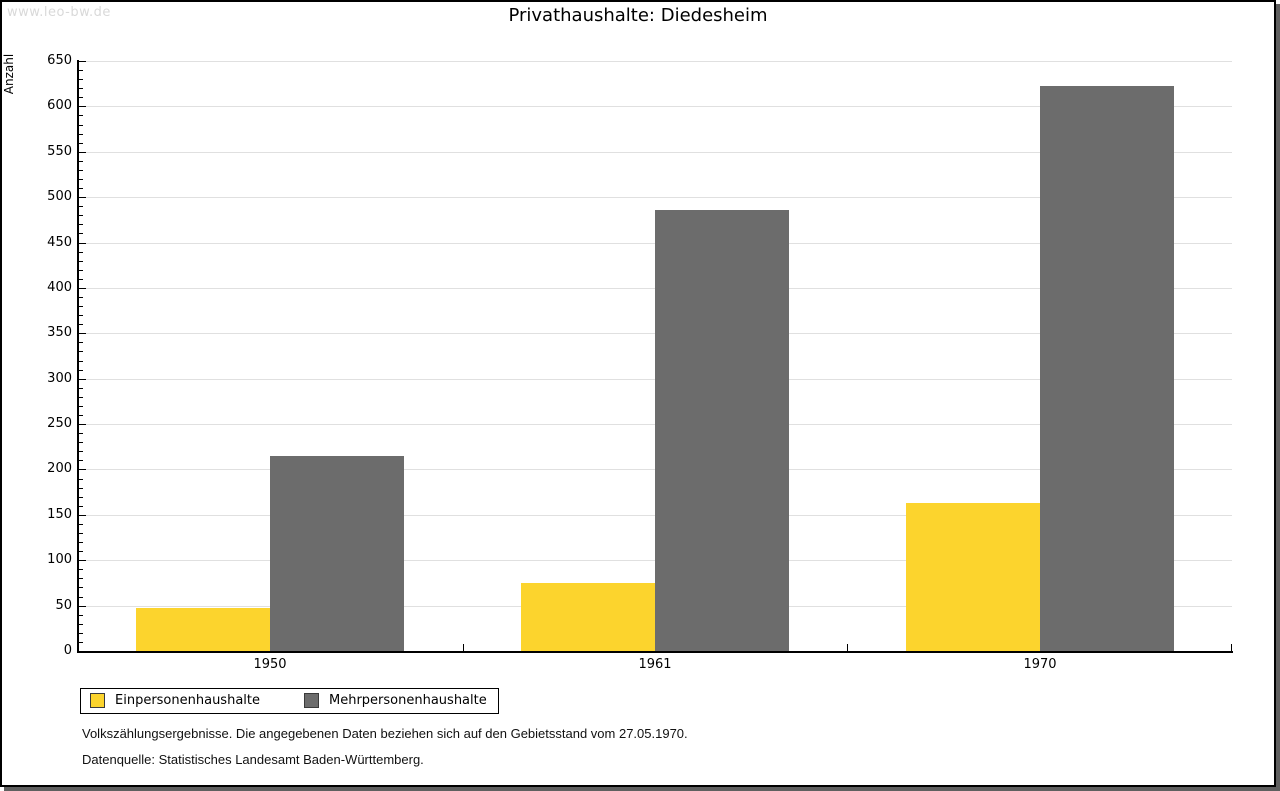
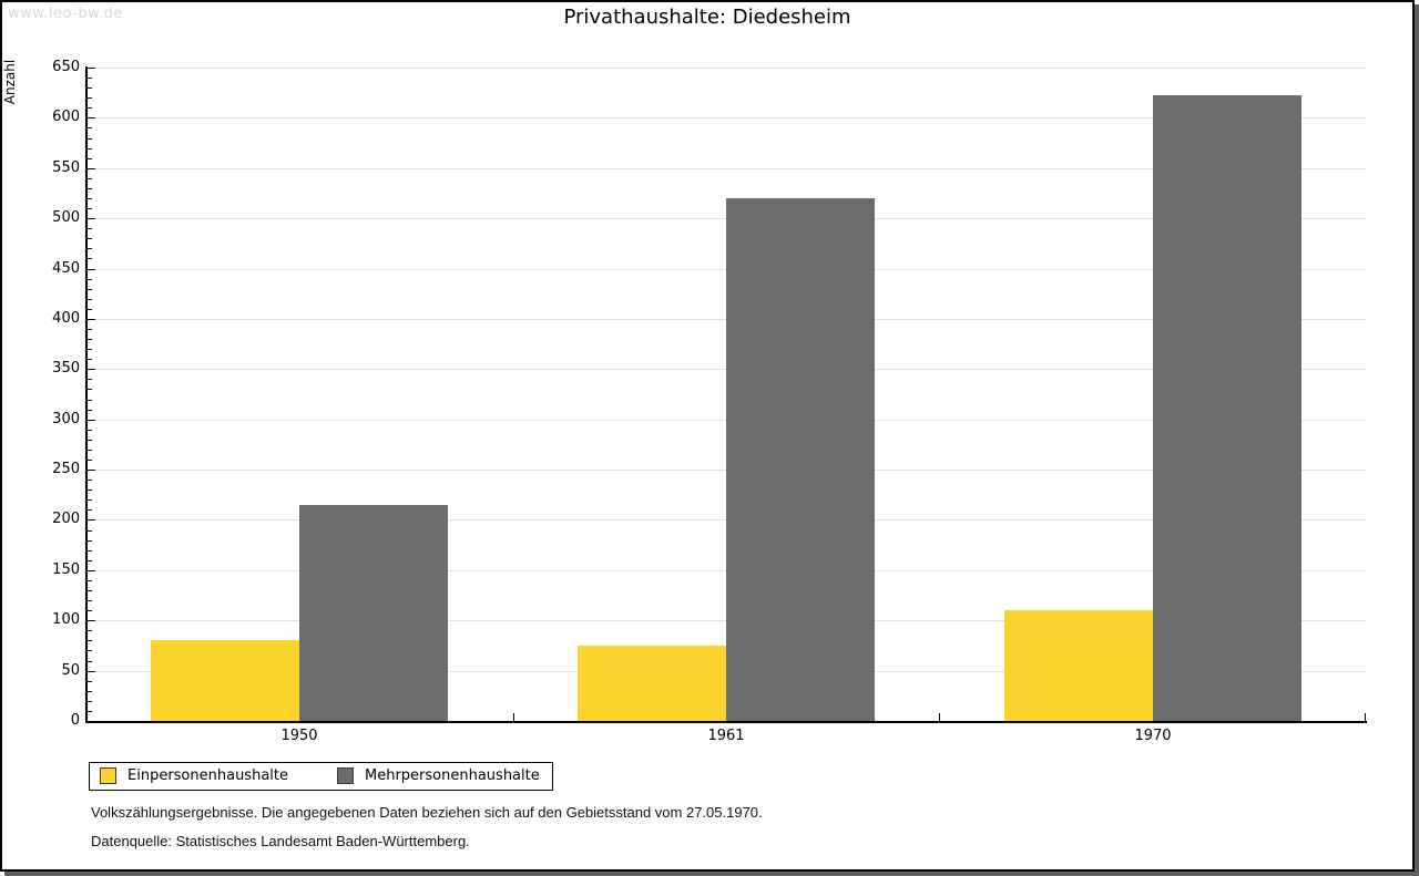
Einpersonenhaushalte/1950: 50 -> 80
Mehrpersonenhaushalte/1961: 490 -> 520
Einpersonenhaushalte/1970: 160 -> 110
